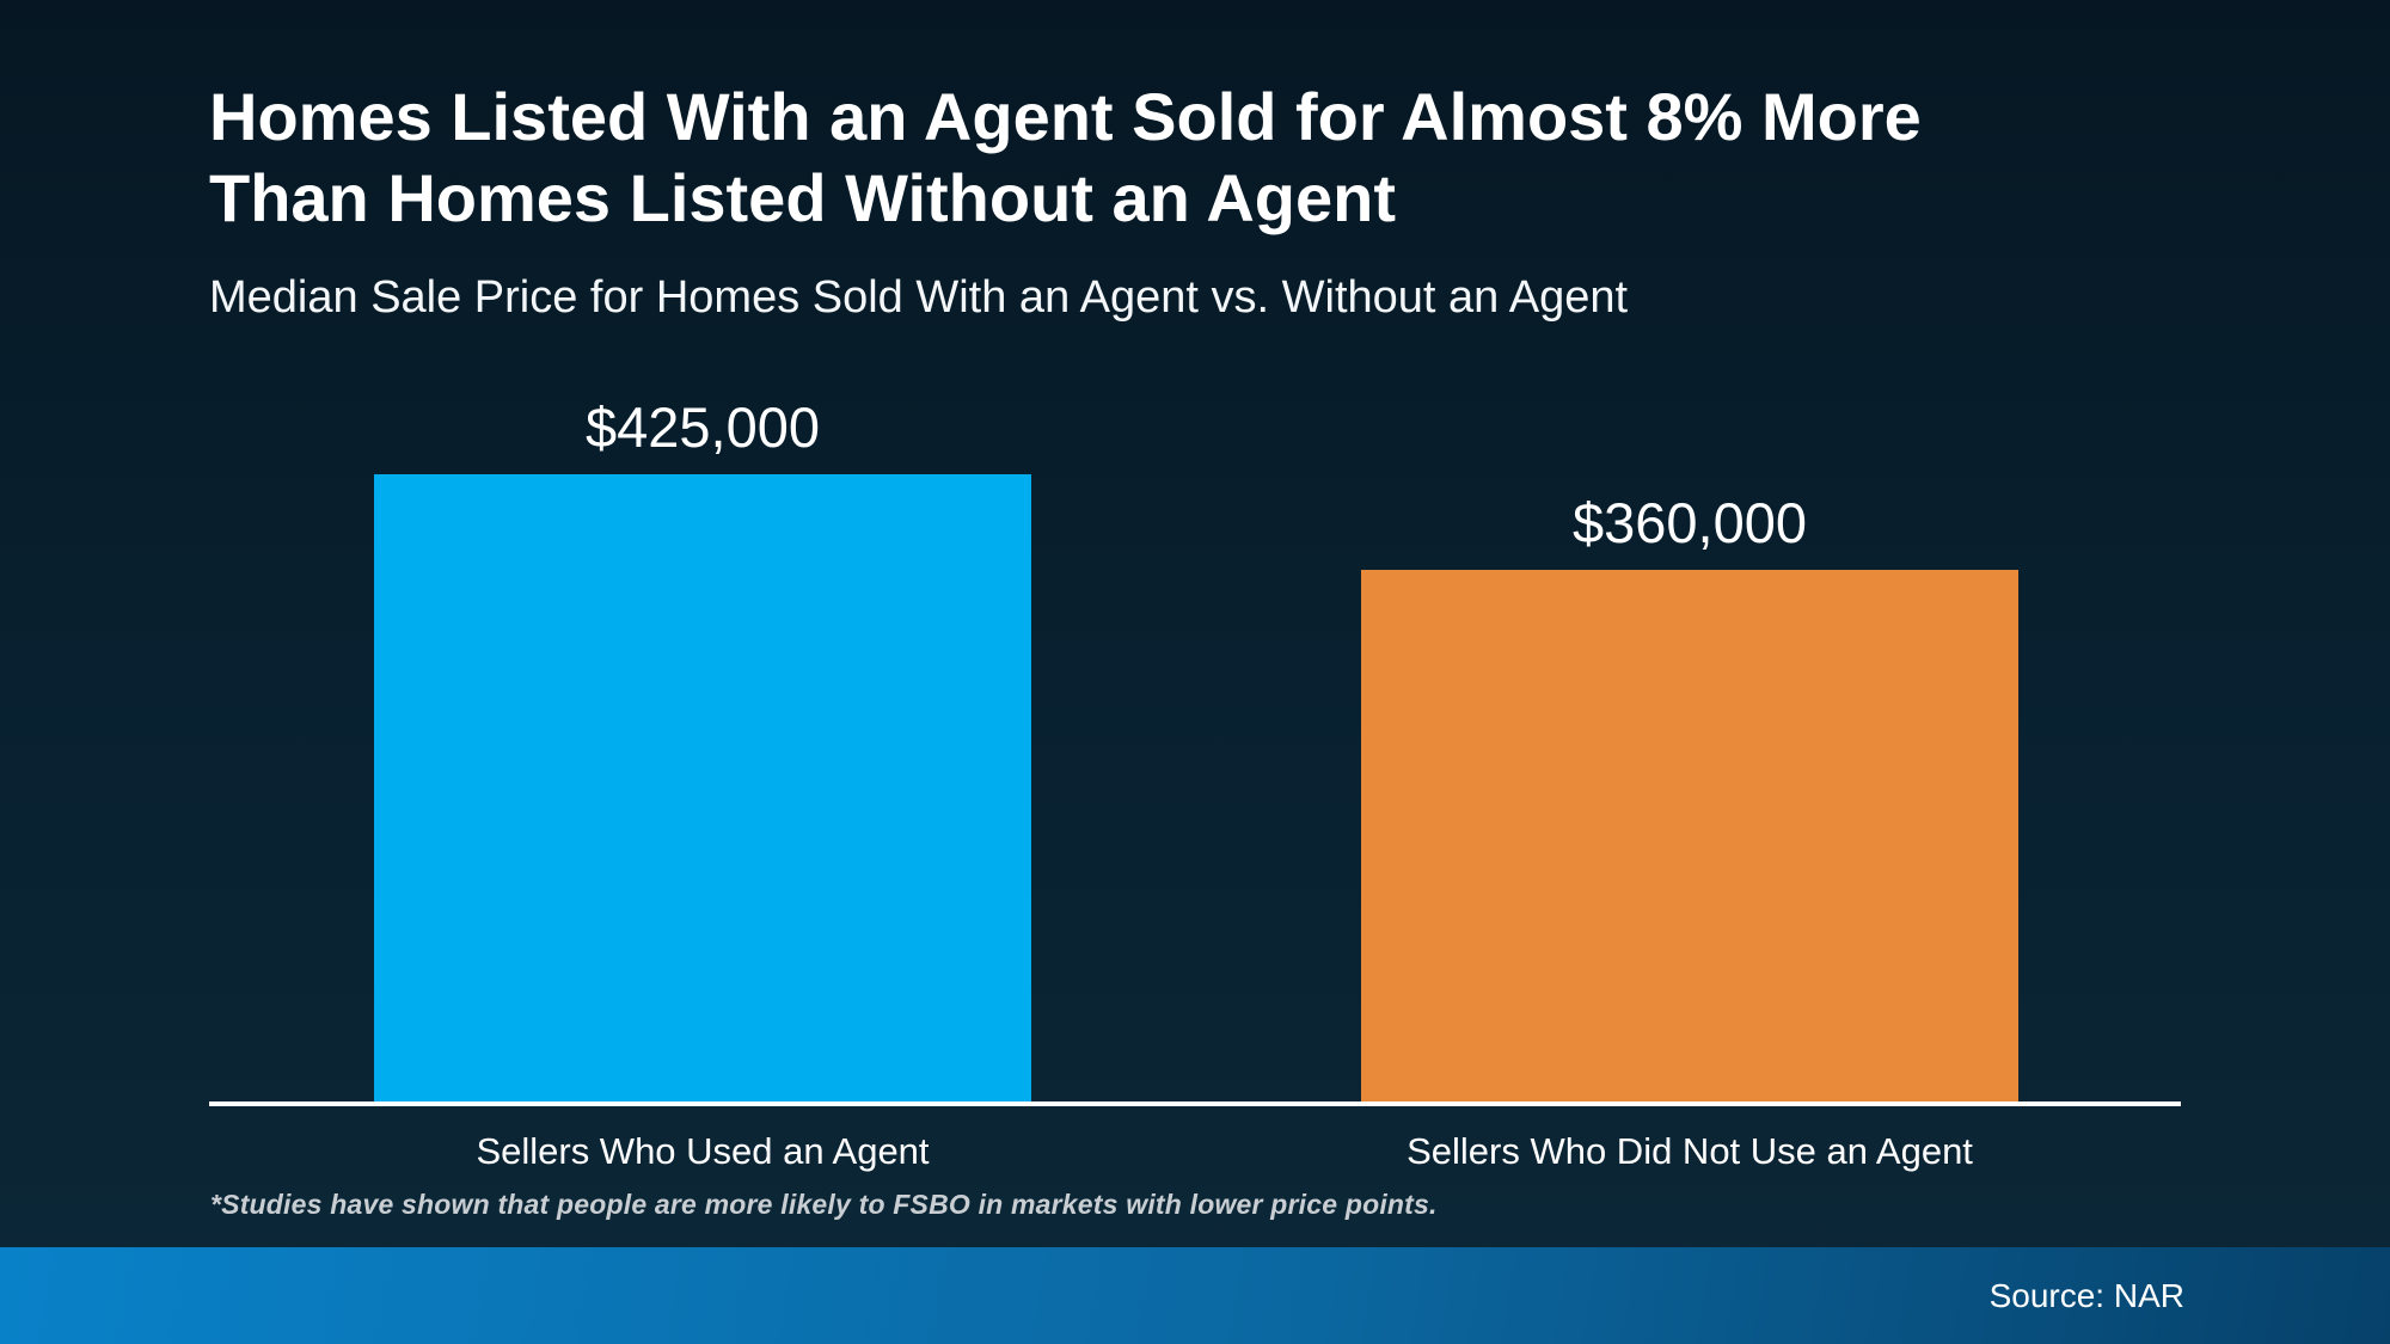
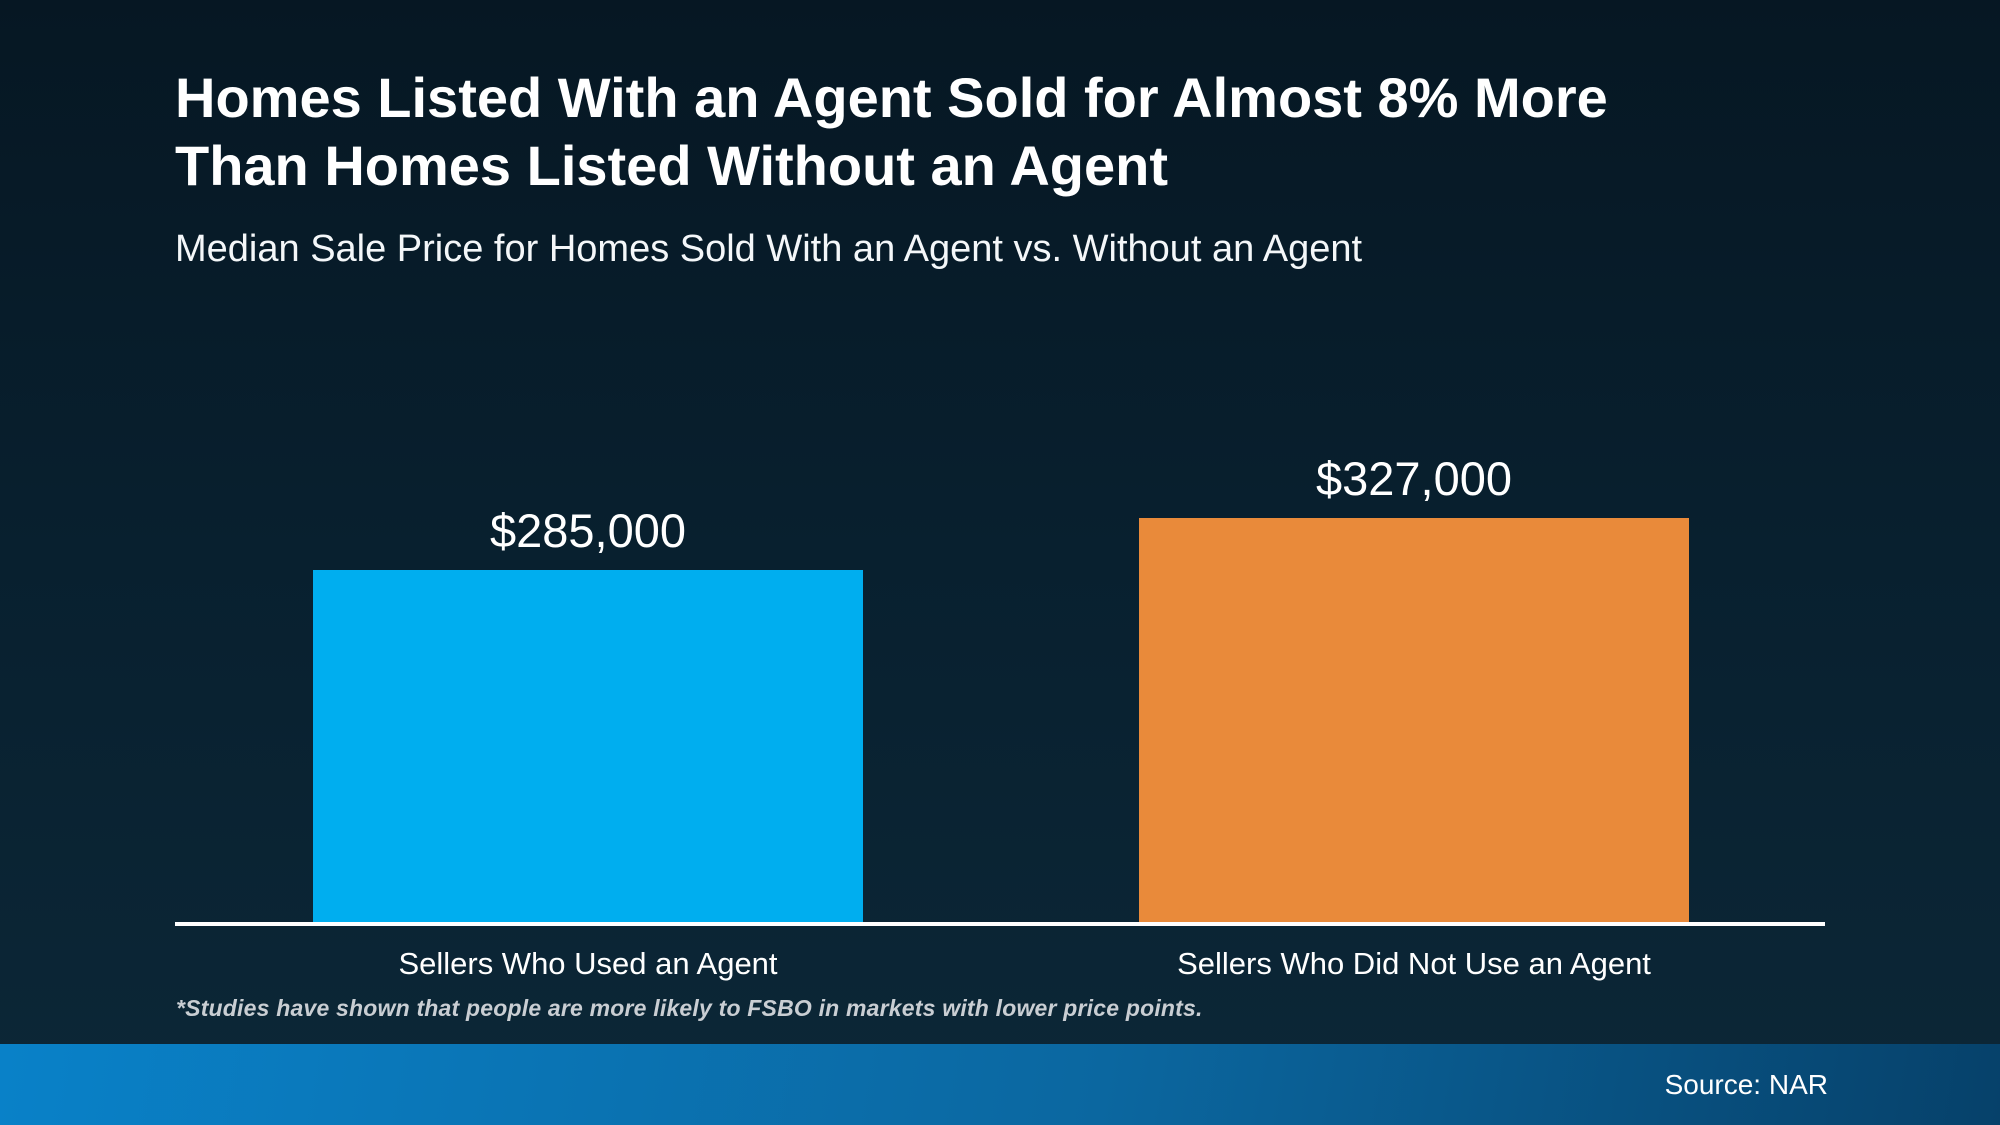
Sellers Who Used an Agent: $425,000 -> $285,000
Sellers Who Did Not Use an Agent: $360,000 -> $327,000
